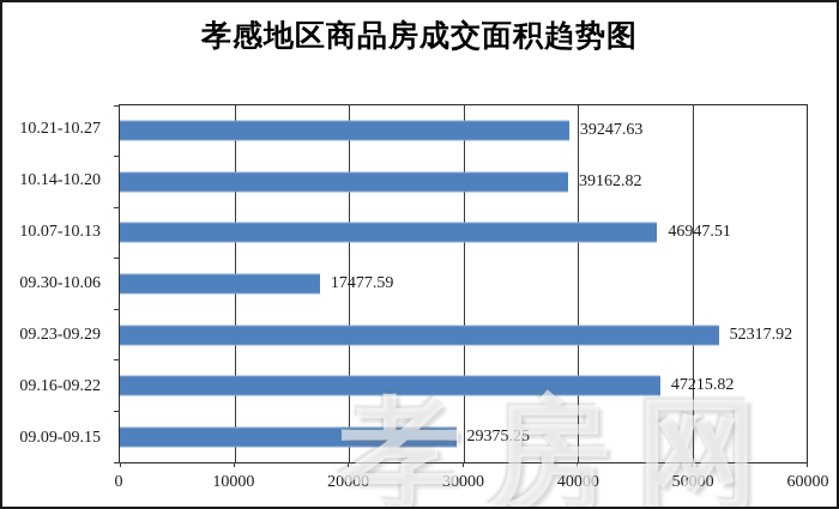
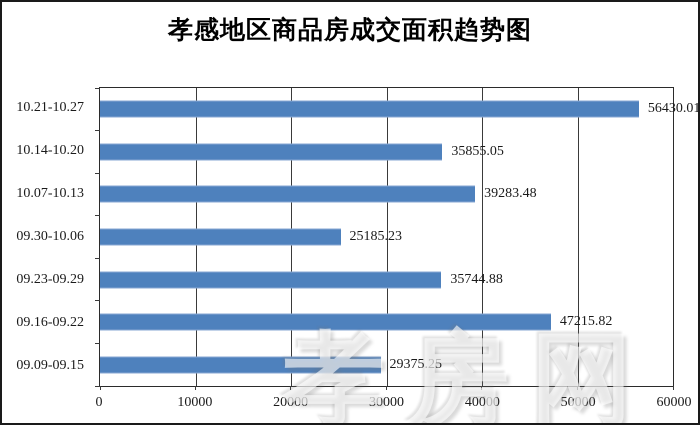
10.21-10.27: 39247.63 -> 56430.01
10.14-10.20: 39162.82 -> 35855.05
10.07-10.13: 46947.51 -> 39283.48
09.30-10.06: 17477.59 -> 25185.23
09.23-09.29: 52317.92 -> 35744.88
